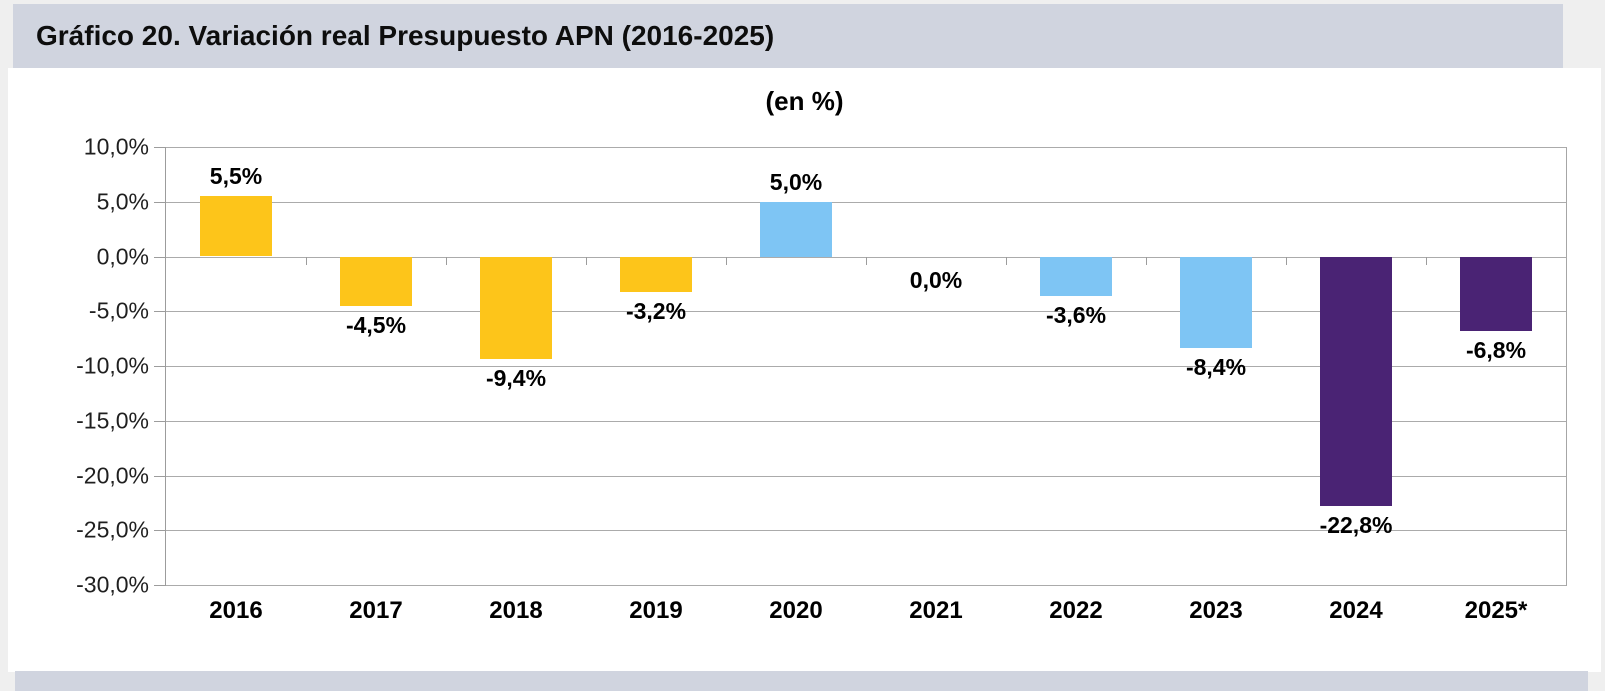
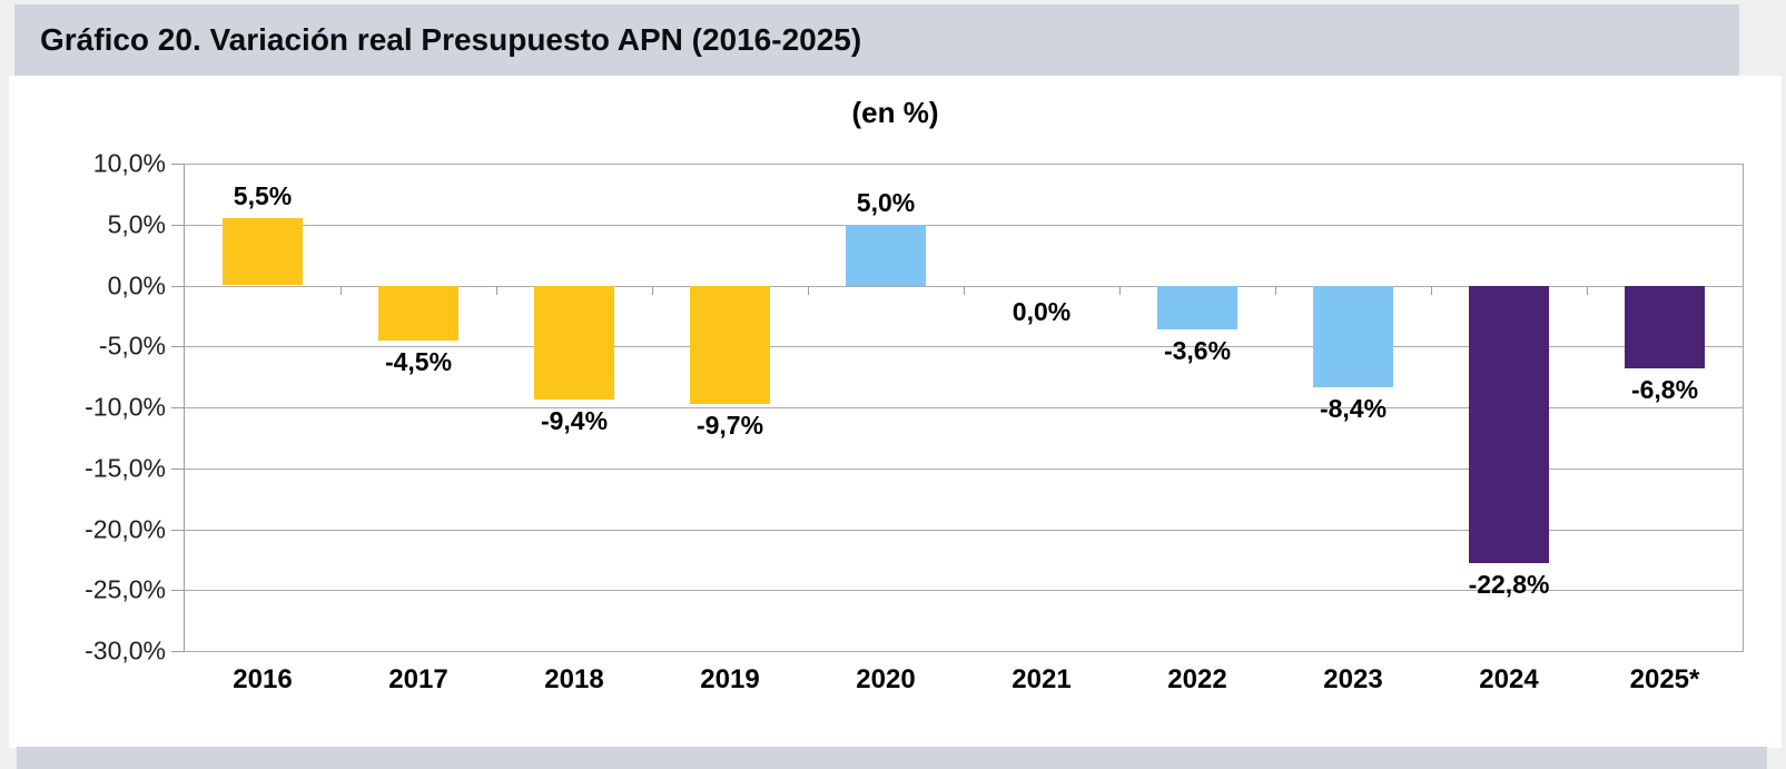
2019: -3,2% -> -9,7%
